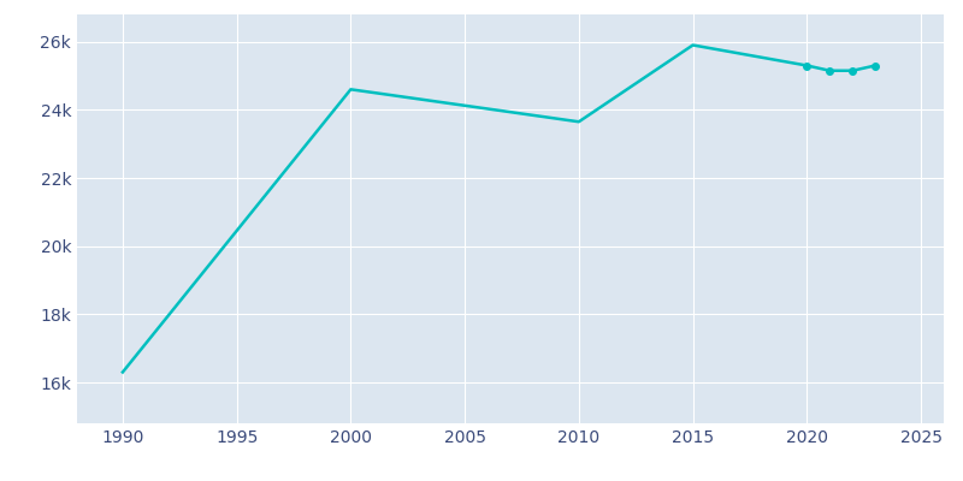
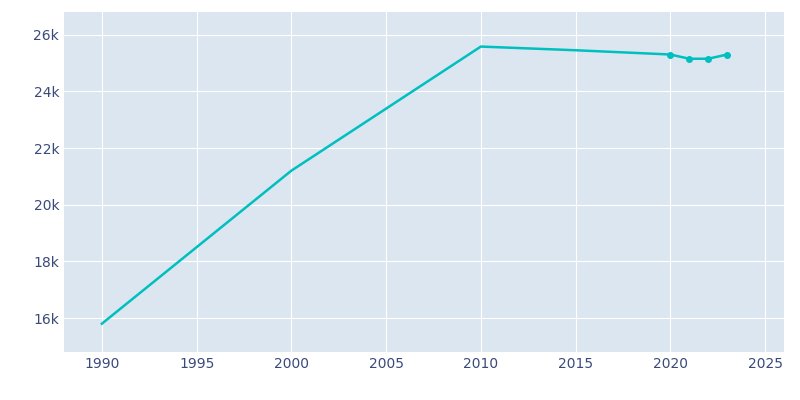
1990: 16.30k -> 15.80k
2000: 24.60k -> 21.20k
2010: 23.65k -> 25.58k
2015: 25.90k -> 25.45k
